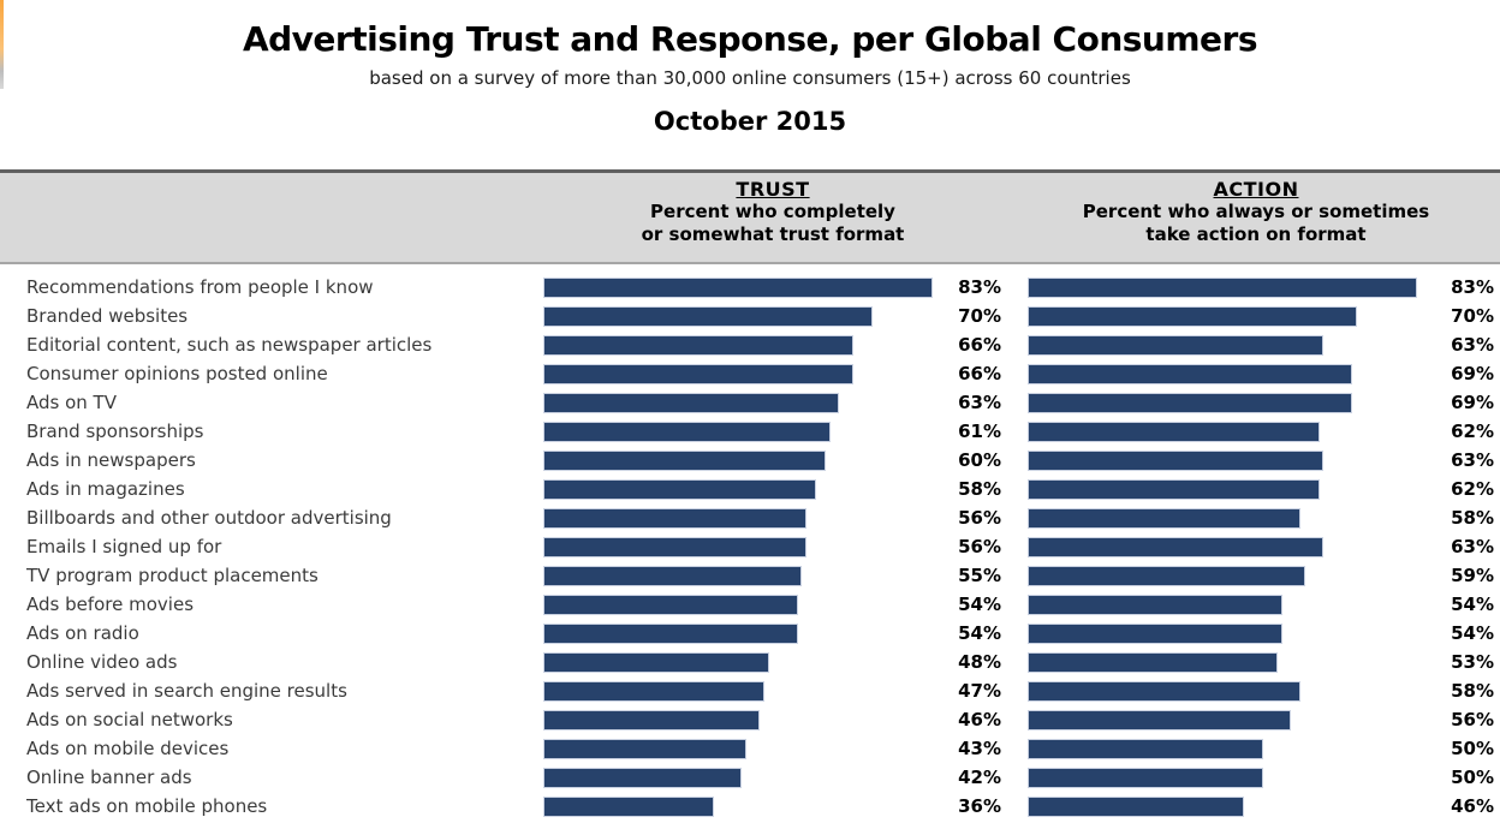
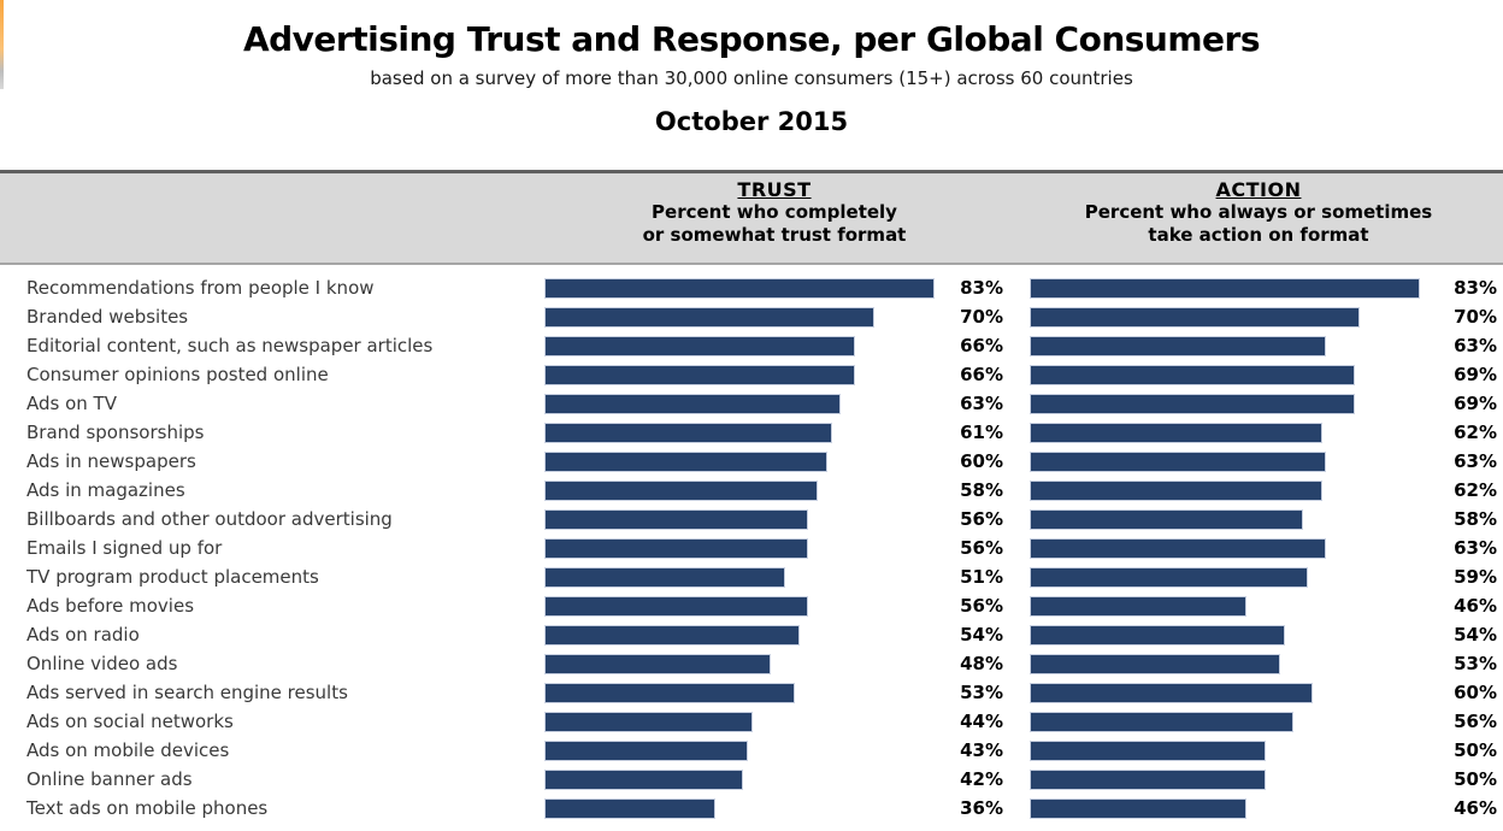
TRUST/TV program product placements: 55% -> 51%
TRUST/Ads before movies: 54% -> 56%
ACTION/Ads before movies: 54% -> 46%
TRUST/Ads served in search engine results: 47% -> 53%
ACTION/Ads served in search engine results: 58% -> 60%
TRUST/Ads on social networks: 46% -> 44%
